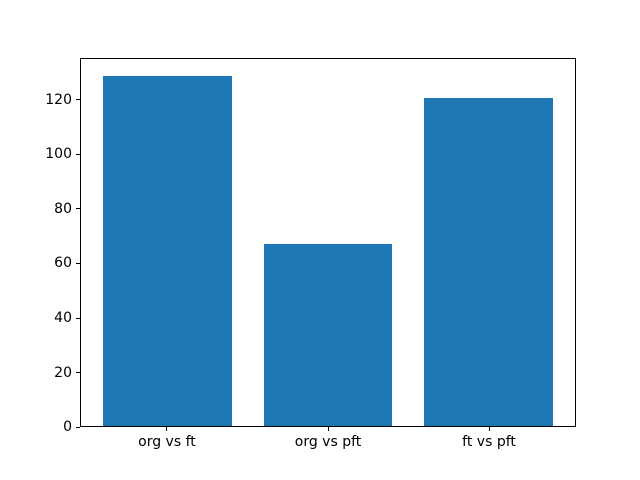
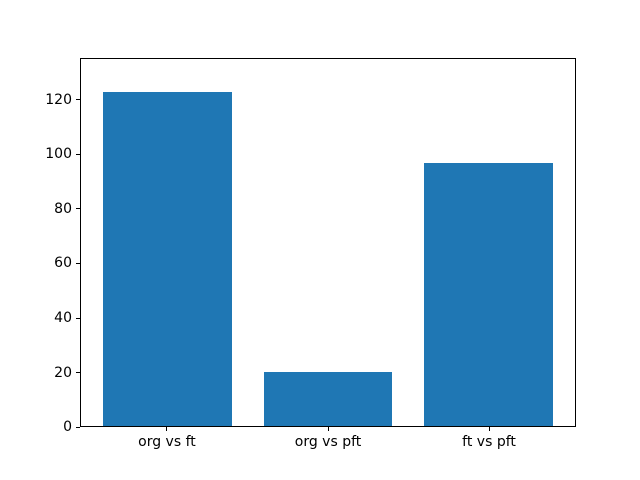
org vs ft: 129 -> 123
org vs pft: 67 -> 20
ft vs pft: 121 -> 97
